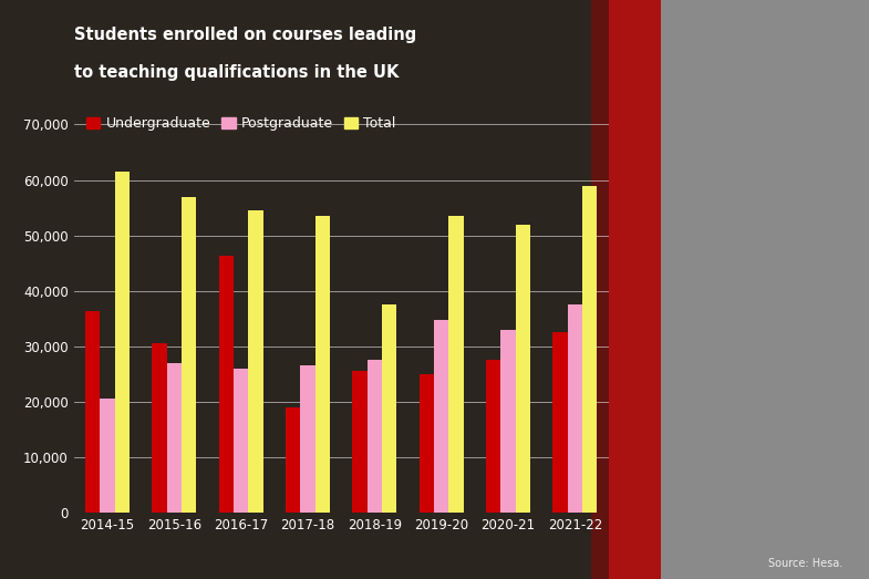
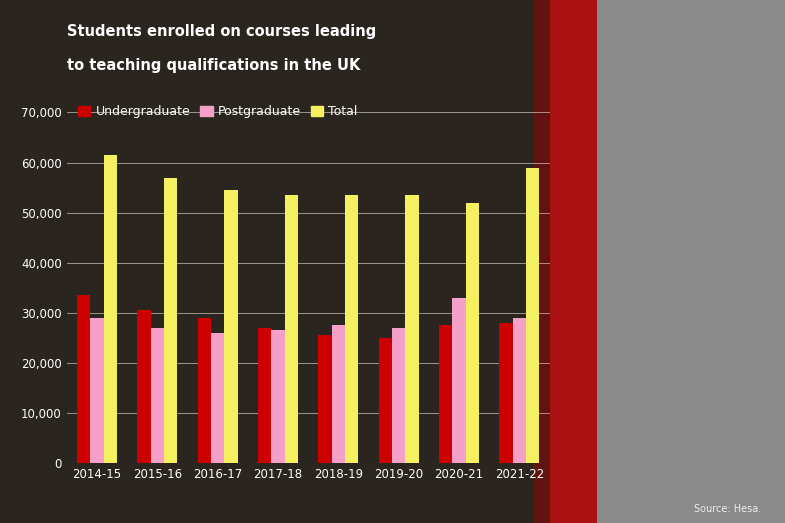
Undergraduate/2014-15: 36,400 -> 33,500
Postgraduate/2014-15: 20,600 -> 29,000
Undergraduate/2016-17: 46,400 -> 29,000
Undergraduate/2017-18: 19,000 -> 27,000
Total/2018-19: 37,600 -> 53,500
Postgraduate/2019-20: 34,800 -> 27,000
Undergraduate/2021-22: 32,600 -> 28,000
Postgraduate/2021-22: 37,600 -> 29,000
